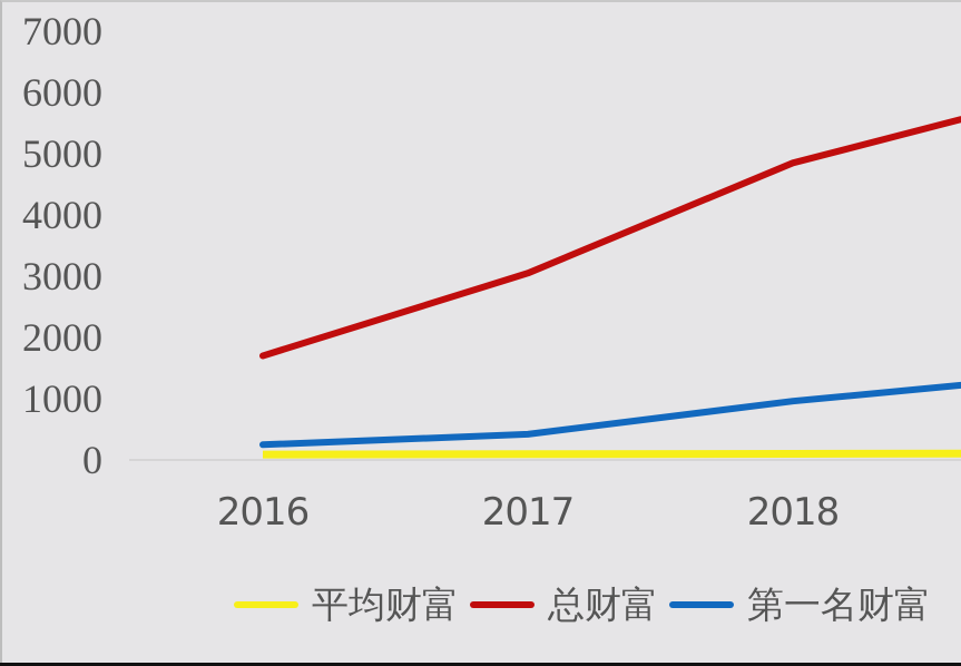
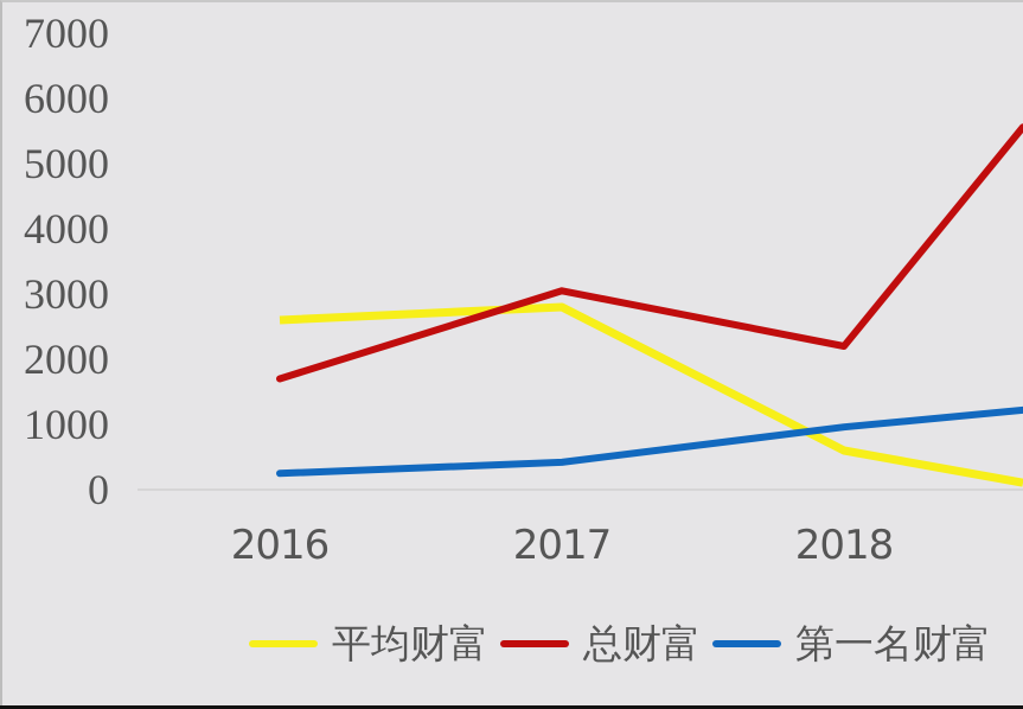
平均财富/2016: 100 -> 2600
平均财富/2017: 100 -> 2800
平均财富/2018: 100 -> 600
总财富/2018: 4800 -> 2200
